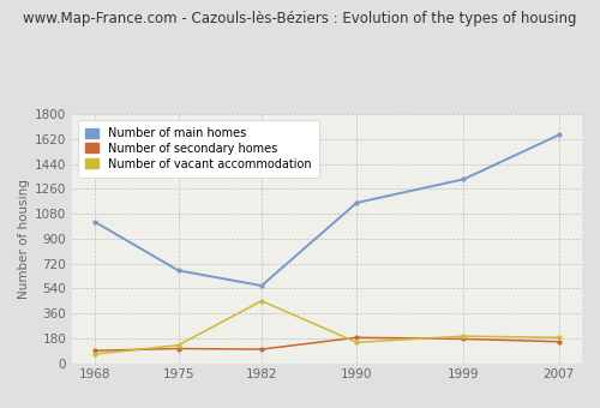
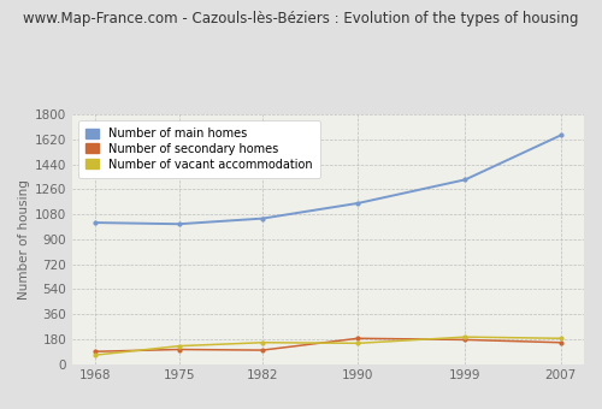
Number of main homes/1975: 670 -> 1010
Number of main homes/1982: 560 -> 1050
Number of vacant accommodation/1982: 450 -> 160
